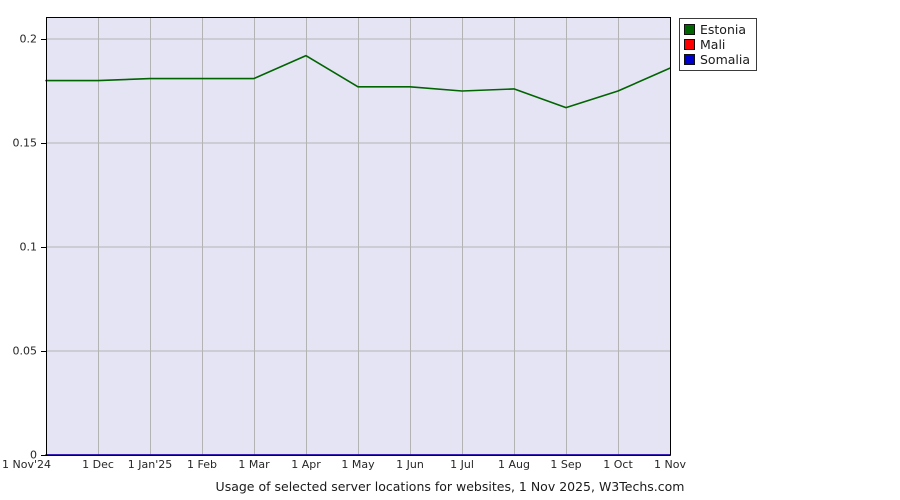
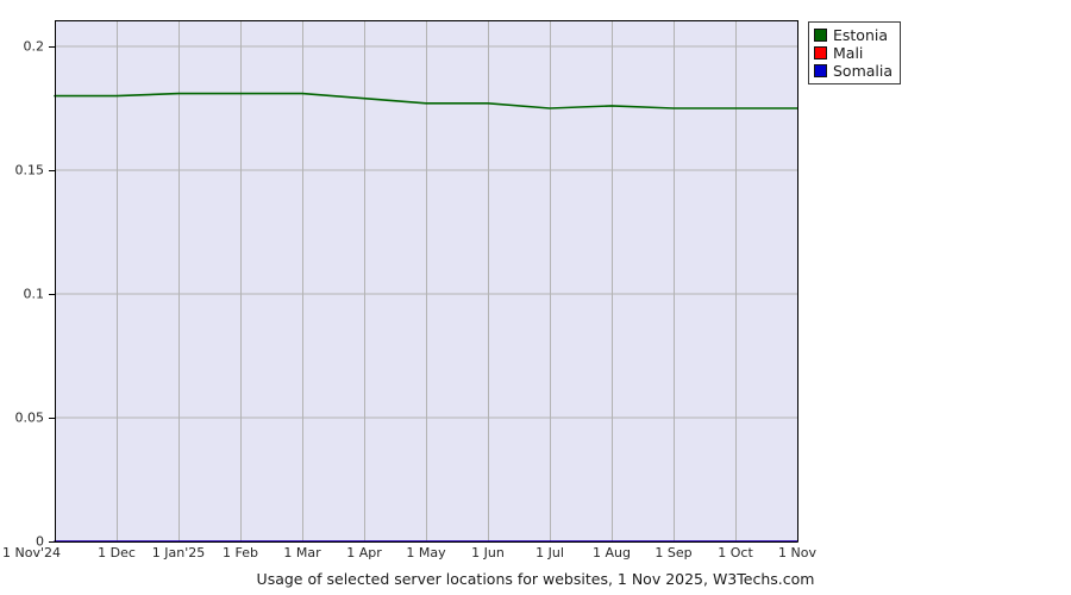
Estonia/1 Apr: 0.192 -> 0.179
Estonia/1 Sep: 0.167 -> 0.175
Estonia/1 Nov: 0.186 -> 0.175
